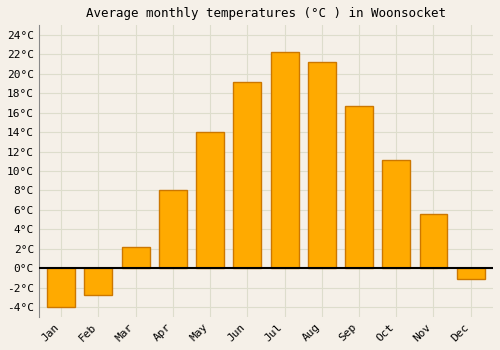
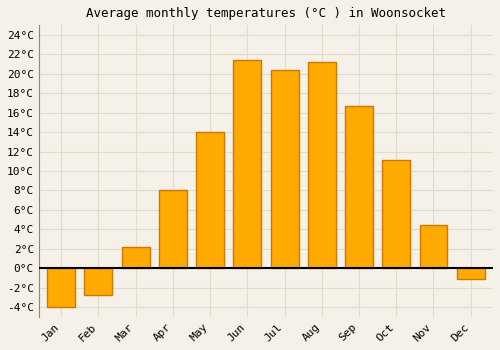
Jun: 19.2°C -> 21.4°C
Jul: 22.2°C -> 20.4°C
Nov: 5.6°C -> 4.4°C
